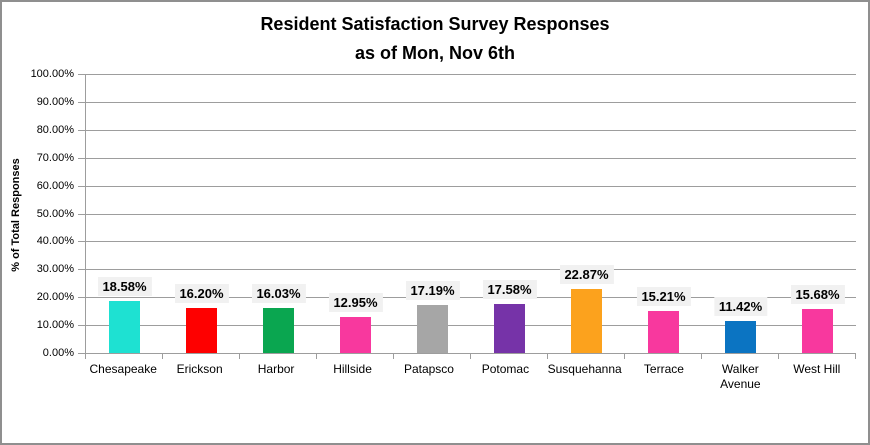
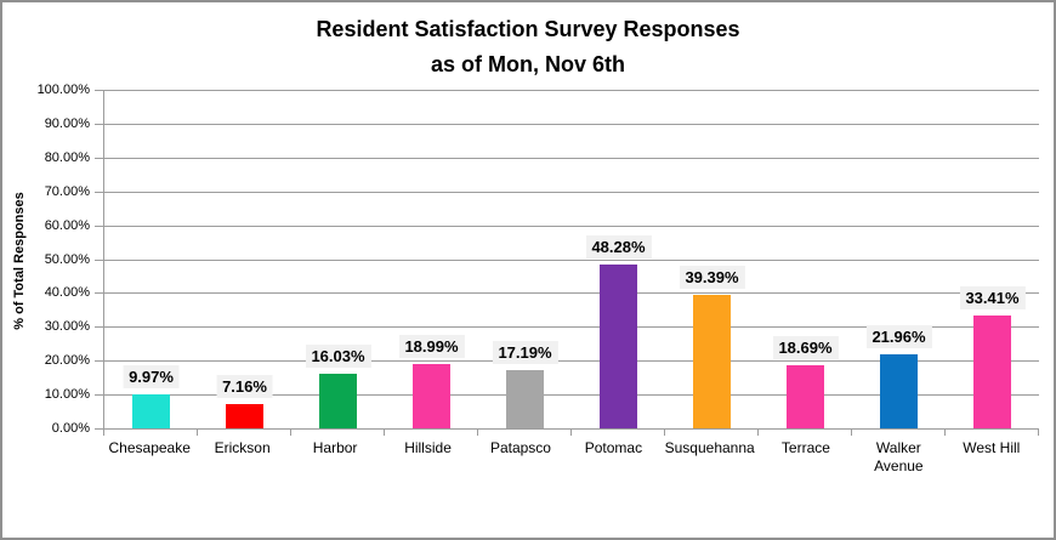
Chesapeake: 18.58% -> 9.97%
Erickson: 16.20% -> 7.16%
Hillside: 12.95% -> 18.99%
Potomac: 17.58% -> 48.28%
Susquehanna: 22.87% -> 39.39%
Terrace: 15.21% -> 18.69%
Walker Avenue: 11.42% -> 21.96%
West Hill: 15.68% -> 33.41%
